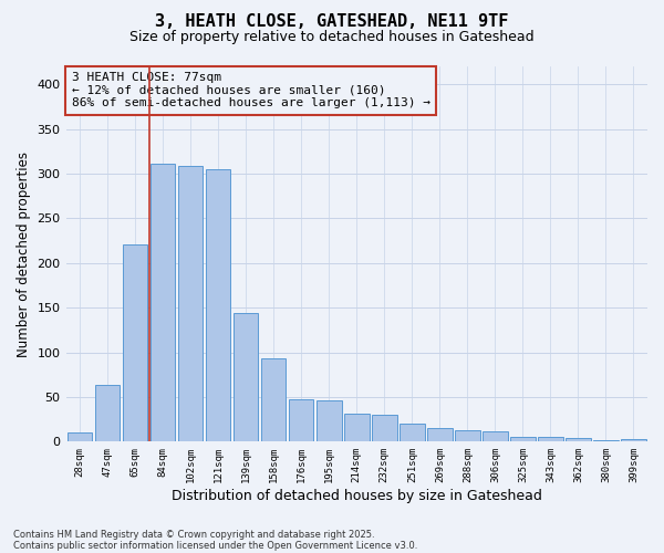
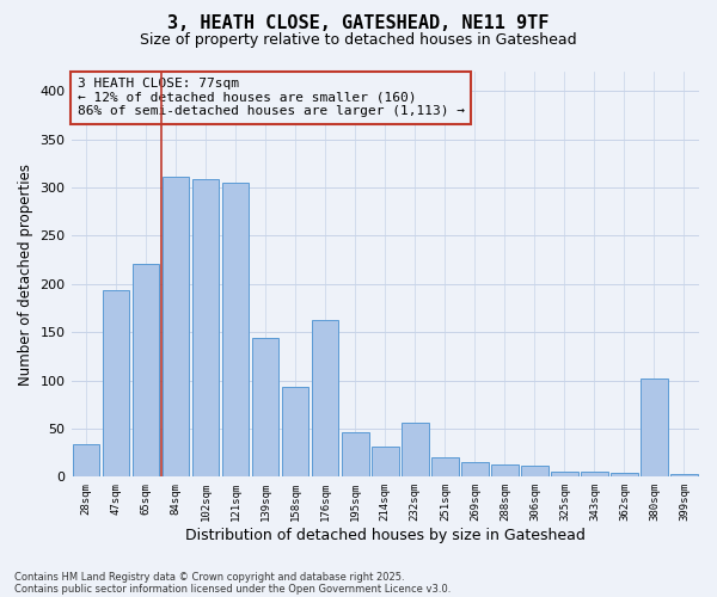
28sqm: 10 -> 34
47sqm: 63 -> 194
176sqm: 47 -> 162
232sqm: 30 -> 56
380sqm: 2 -> 102
